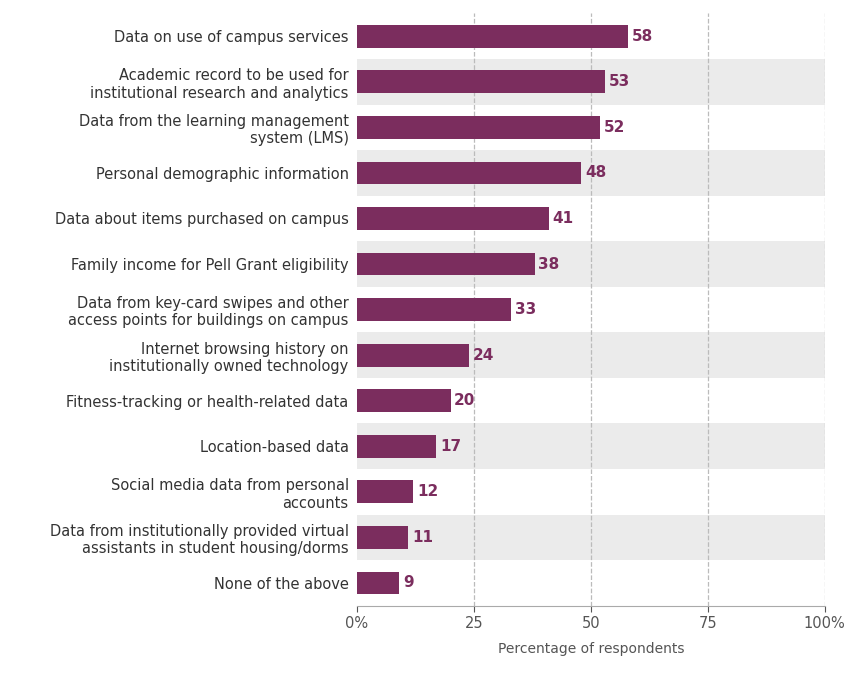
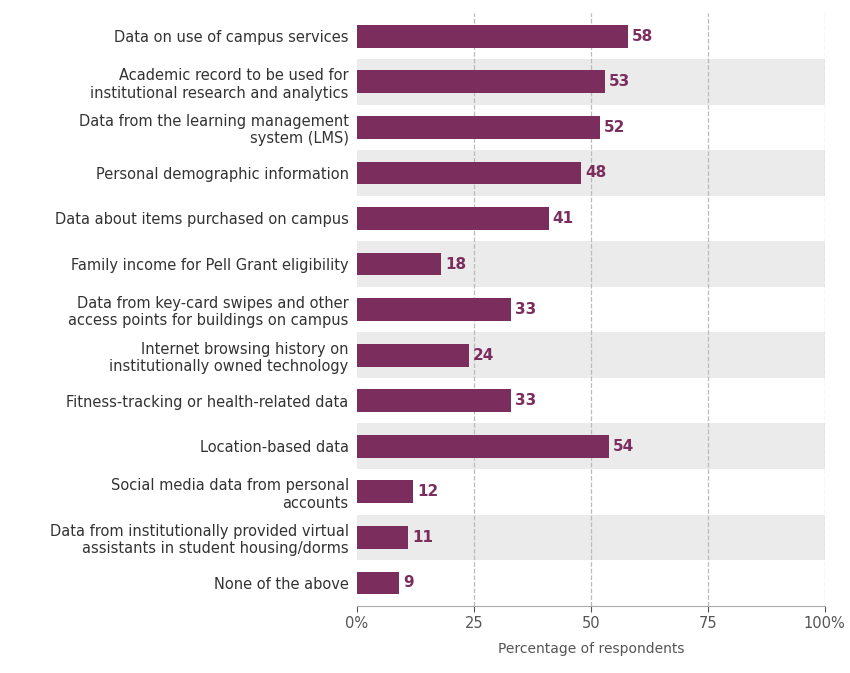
Family income for Pell Grant eligibility: 38 -> 18
Fitness-tracking or health-related data: 20 -> 33
Location-based data: 17 -> 54
